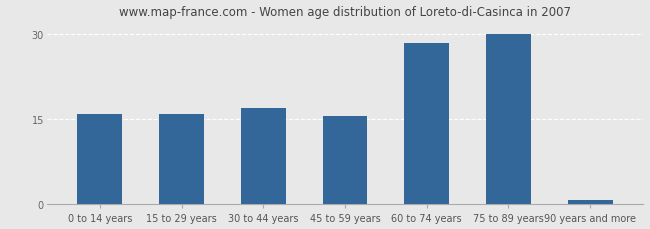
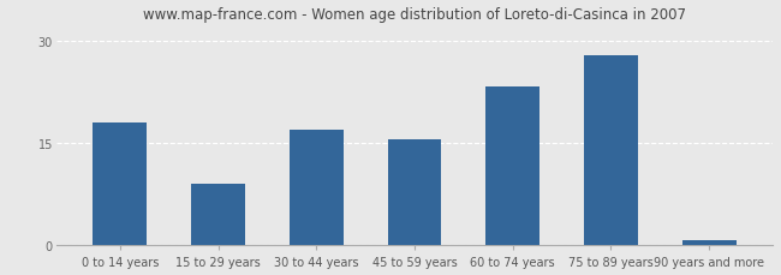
0 to 14 years: 16.0 -> 18.0
15 to 29 years: 16.0 -> 9.0
60 to 74 years: 28.5 -> 23.4
75 to 89 years: 30.0 -> 28.0
